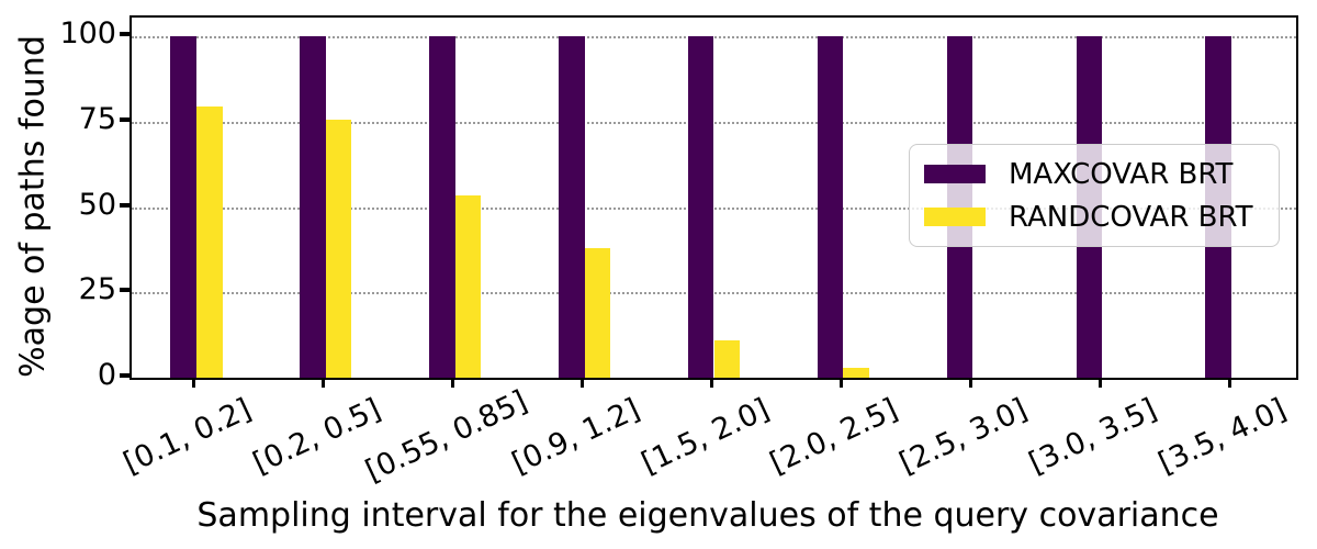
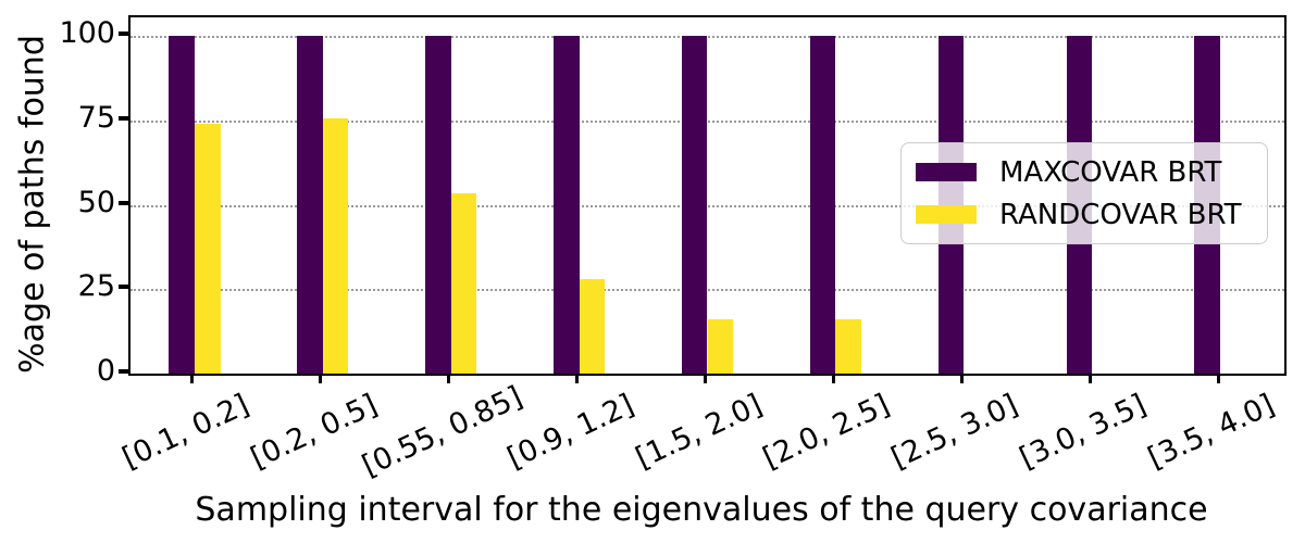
RANDCOVAR BRT/[0.1, 0.2]: 80 -> 74
RANDCOVAR BRT/[0.9, 1.2]: 38 -> 28
RANDCOVAR BRT/[1.5, 2.0]: 11 -> 16
RANDCOVAR BRT/[2.0, 2.5]: 3 -> 16
